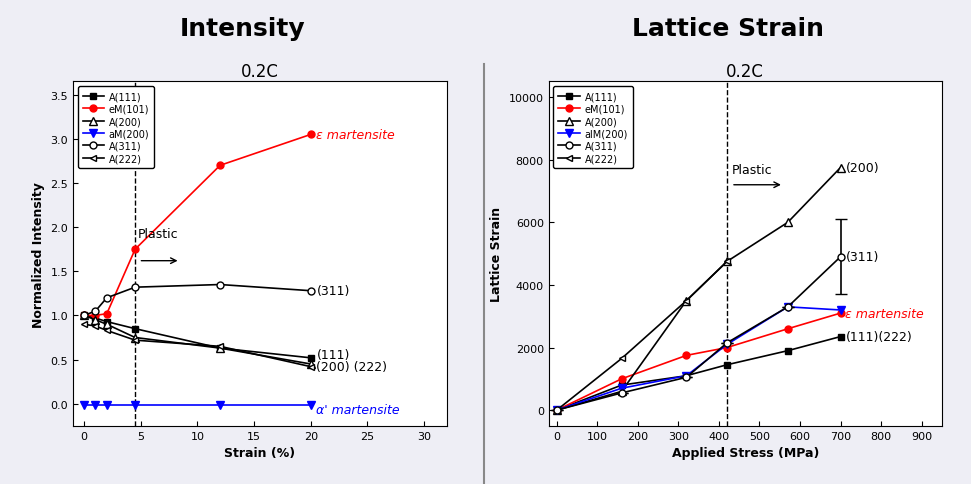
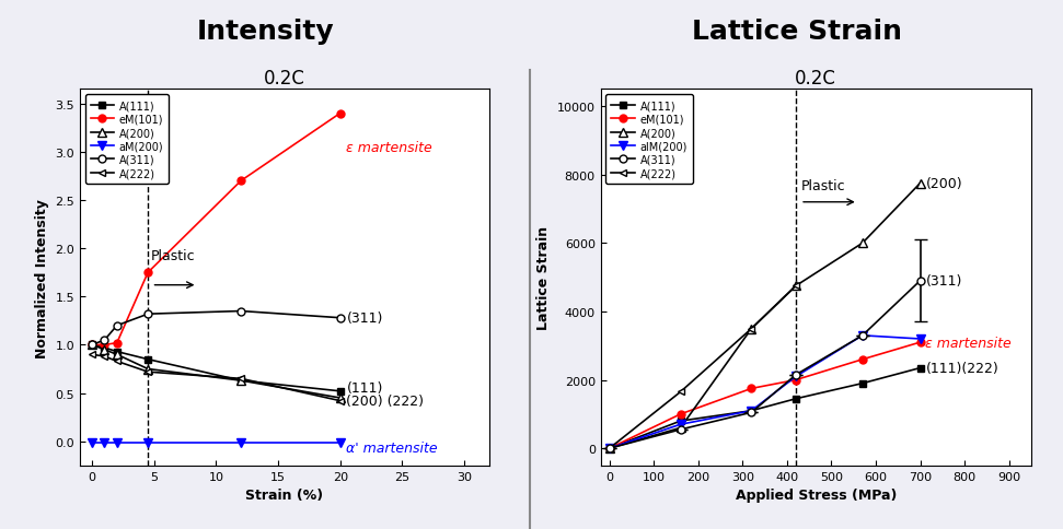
eM(101)/20: 3.05 -> 3.40
